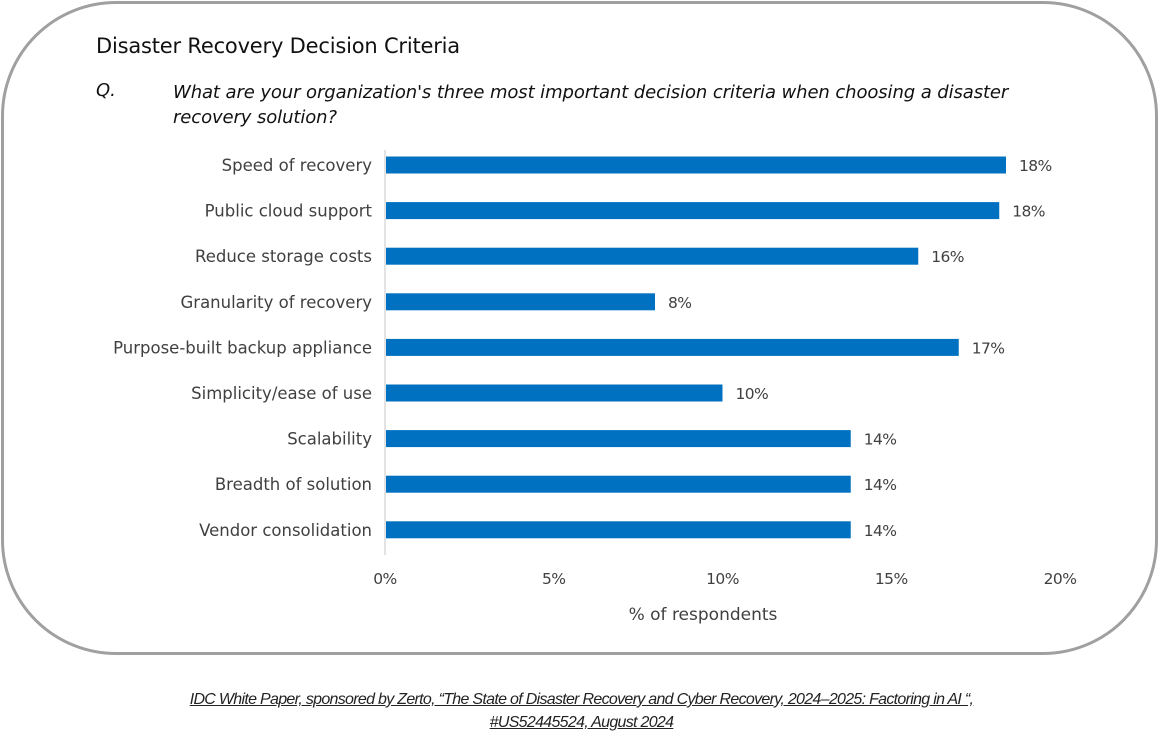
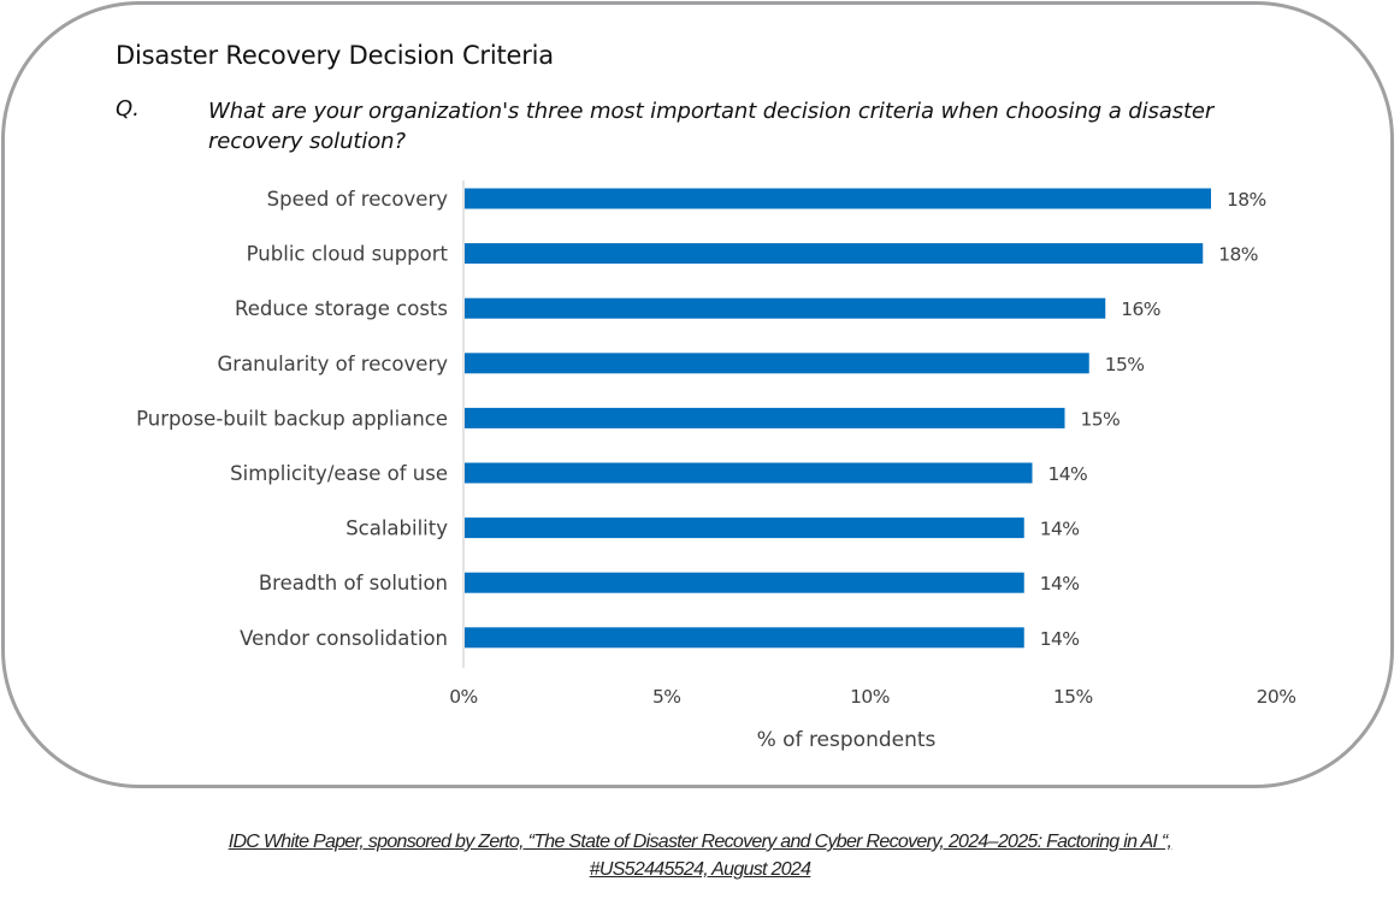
Granularity of recovery: 8% -> 15%
Purpose-built backup appliance: 17% -> 15%
Simplicity/ease of use: 10% -> 14%
